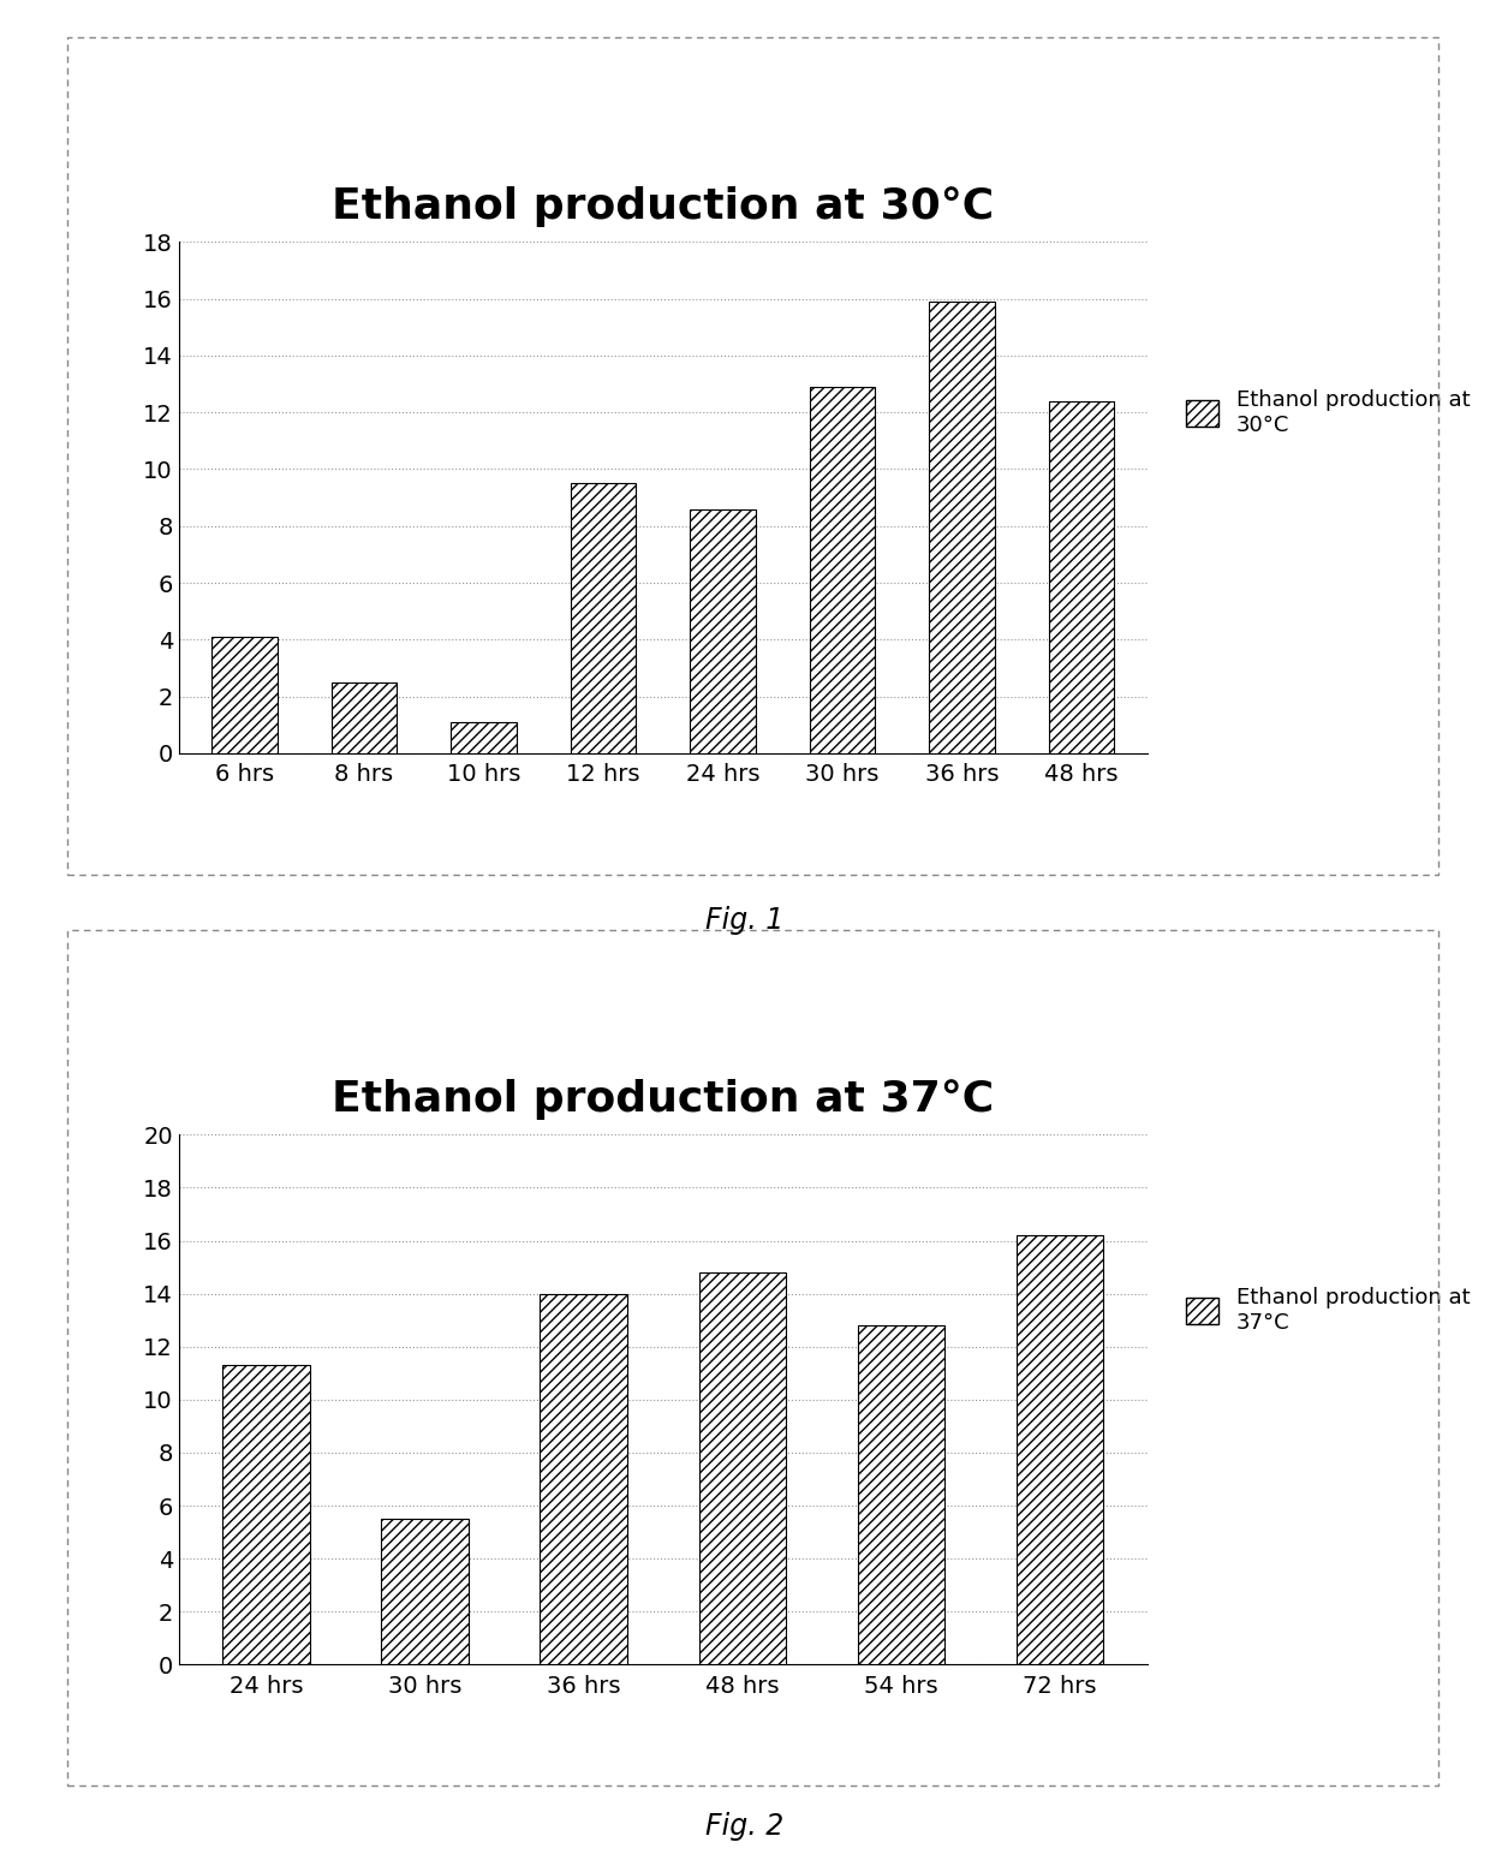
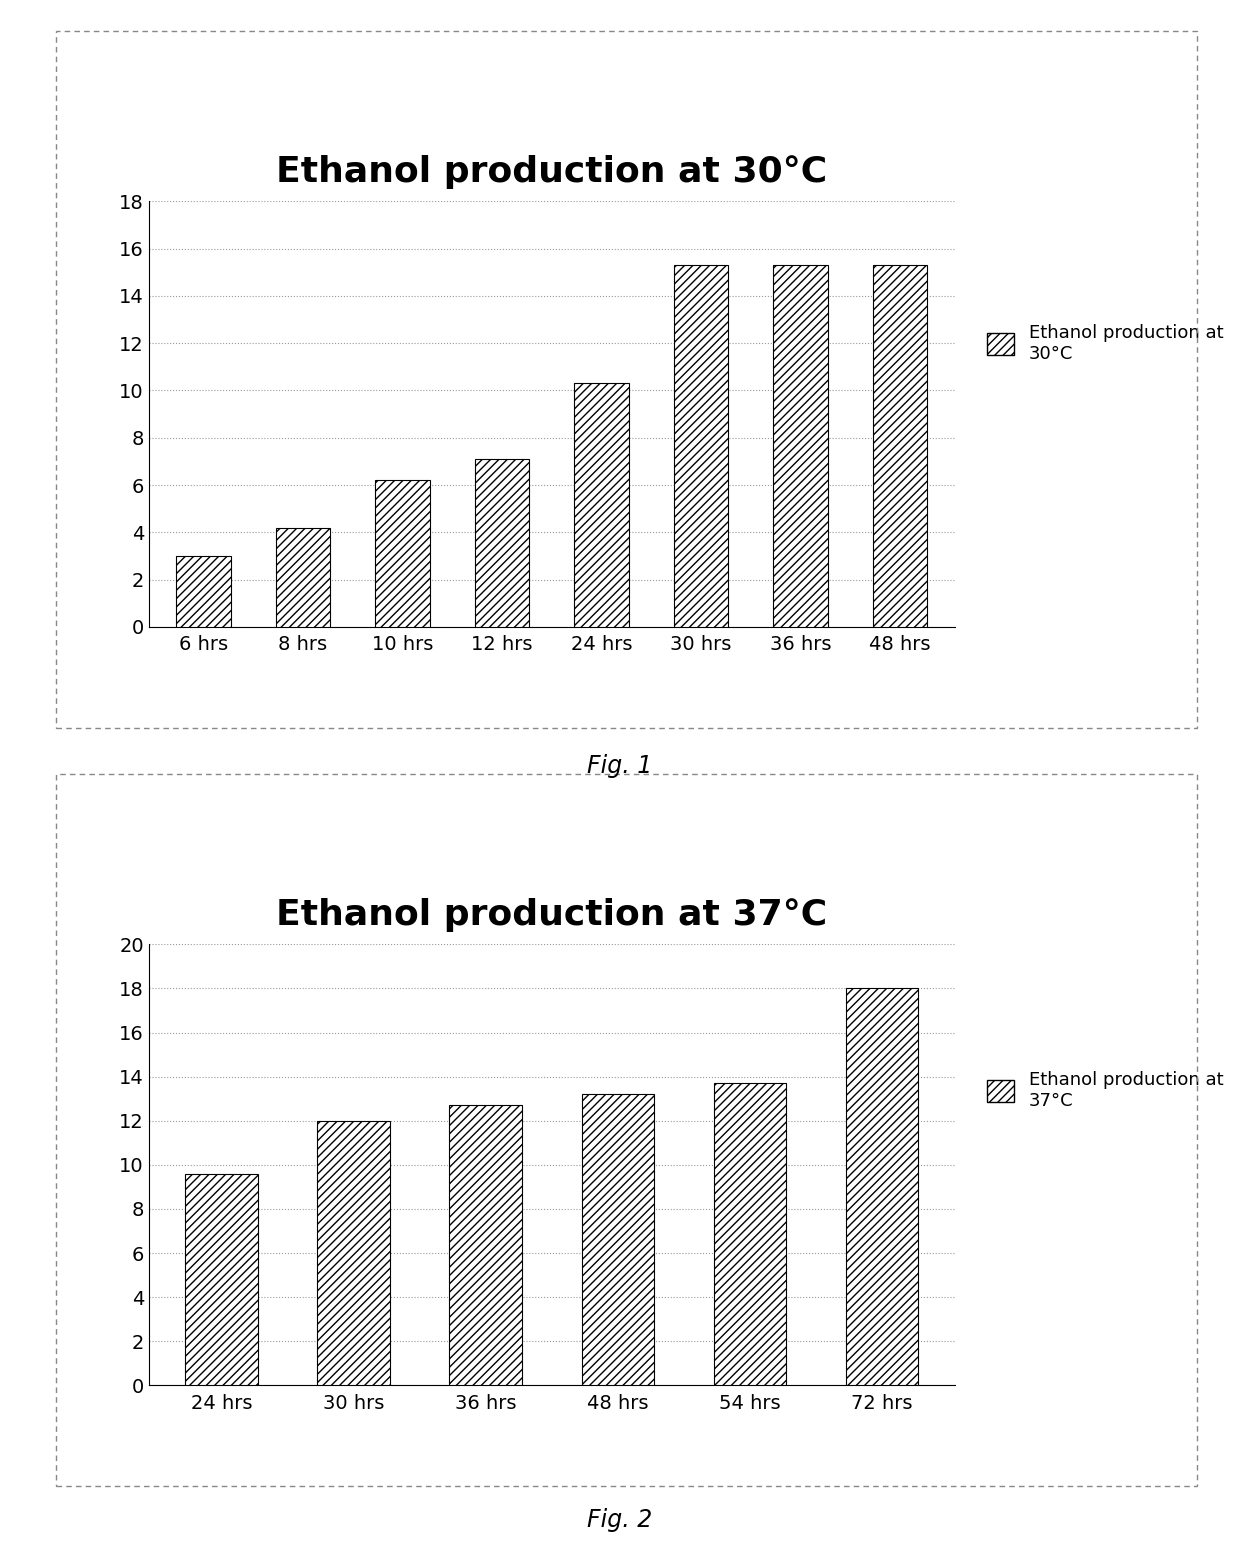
Ethanol production at 30°C/6 hrs: 4.1 -> 3.0
Ethanol production at 30°C/8 hrs: 2.5 -> 4.2
Ethanol production at 30°C/10 hrs: 1.1 -> 6.2
Ethanol production at 30°C/12 hrs: 9.5 -> 7.1
Ethanol production at 30°C/24 hrs: 8.6 -> 10.3
Ethanol production at 30°C/30 hrs: 12.9 -> 15.3
Ethanol production at 30°C/36 hrs: 15.9 -> 15.3
Ethanol production at 30°C/48 hrs: 12.4 -> 15.3
Ethanol production at 37°C/24 hrs: 11.3 -> 9.6
Ethanol production at 37°C/30 hrs: 5.5 -> 12.0
Ethanol production at 37°C/36 hrs: 14.0 -> 12.7
Ethanol production at 37°C/48 hrs: 14.8 -> 13.2
Ethanol production at 37°C/54 hrs: 12.8 -> 13.7
Ethanol production at 37°C/72 hrs: 16.2 -> 18.0
